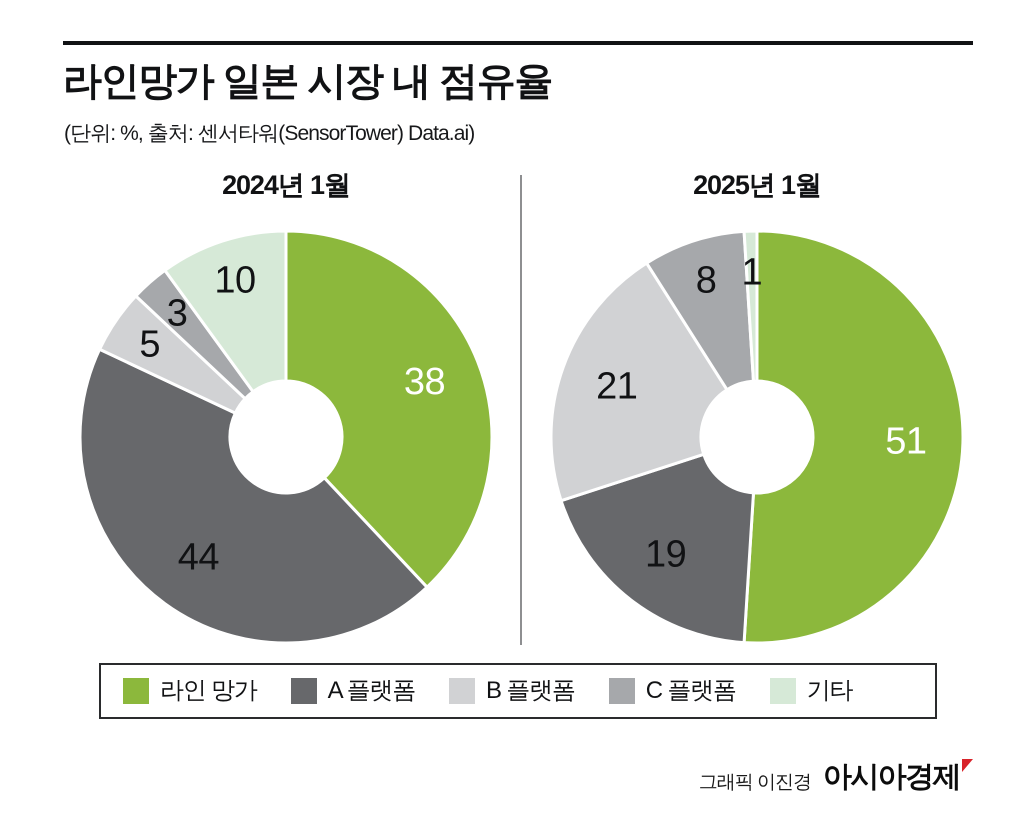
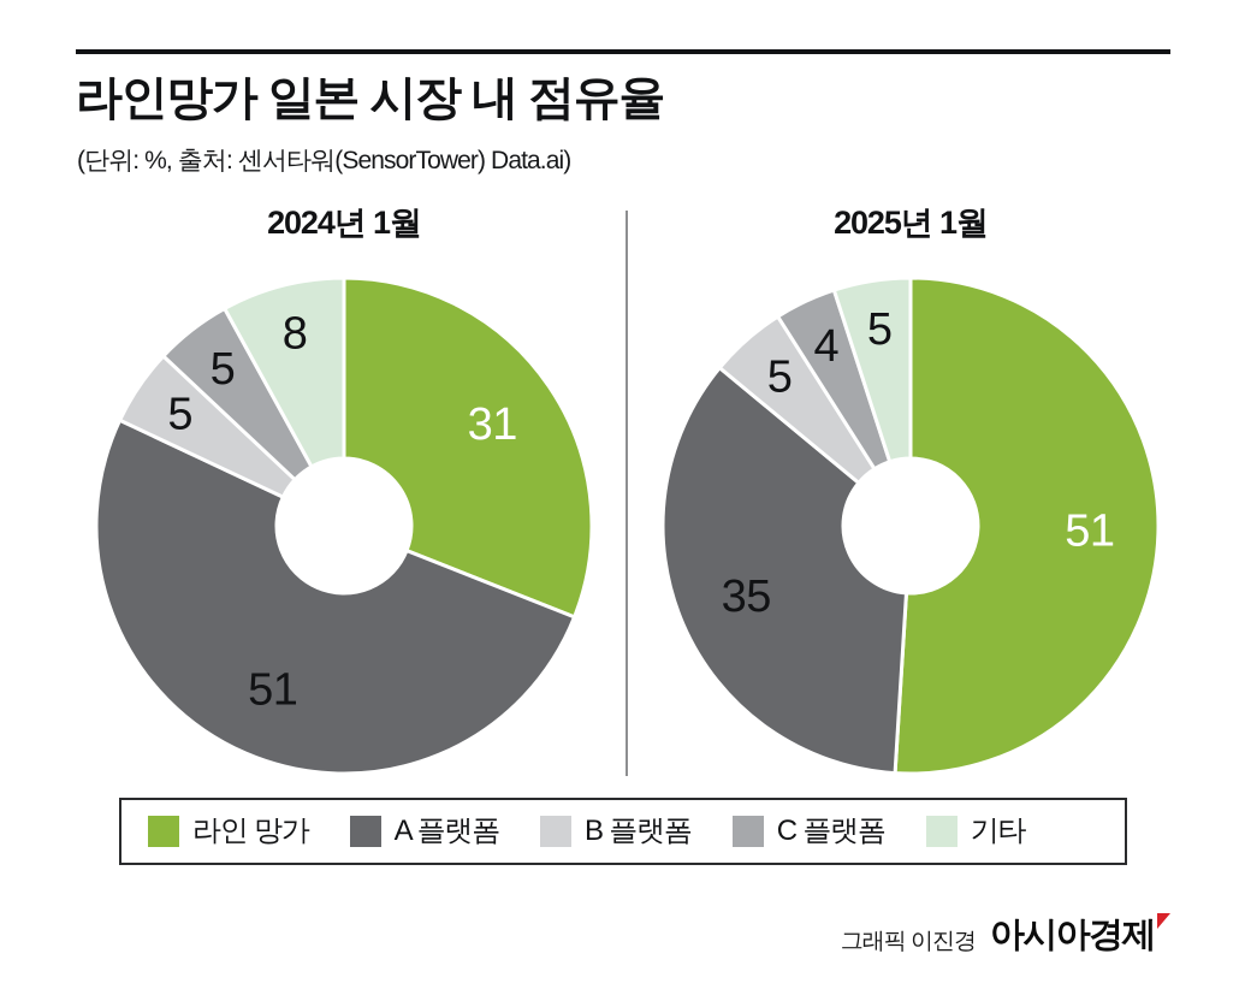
2024년 1월/라인 망가: 38 -> 31
2024년 1월/A 플랫폼: 44 -> 51
2024년 1월/C 플랫폼: 3 -> 5
2024년 1월/기타: 10 -> 8
2025년 1월/A 플랫폼: 19 -> 35
2025년 1월/B 플랫폼: 21 -> 5
2025년 1월/C 플랫폼: 8 -> 4
2025년 1월/기타: 1 -> 5
